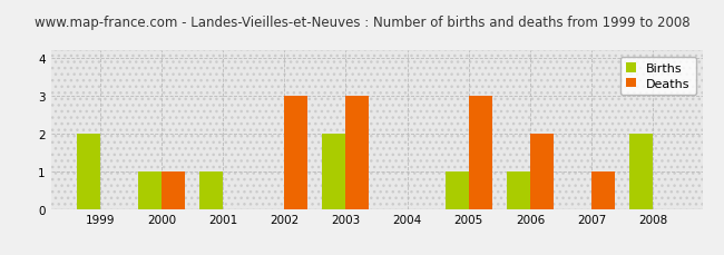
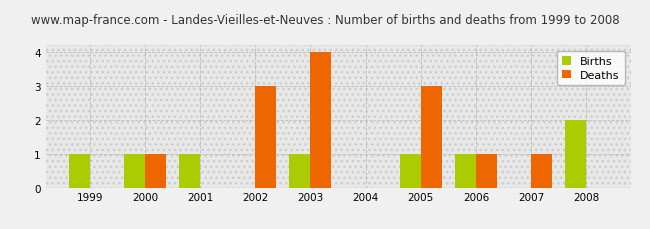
Births/1999: 2 -> 1
Births/2003: 2 -> 1
Deaths/2003: 3 -> 4
Deaths/2006: 2 -> 1
